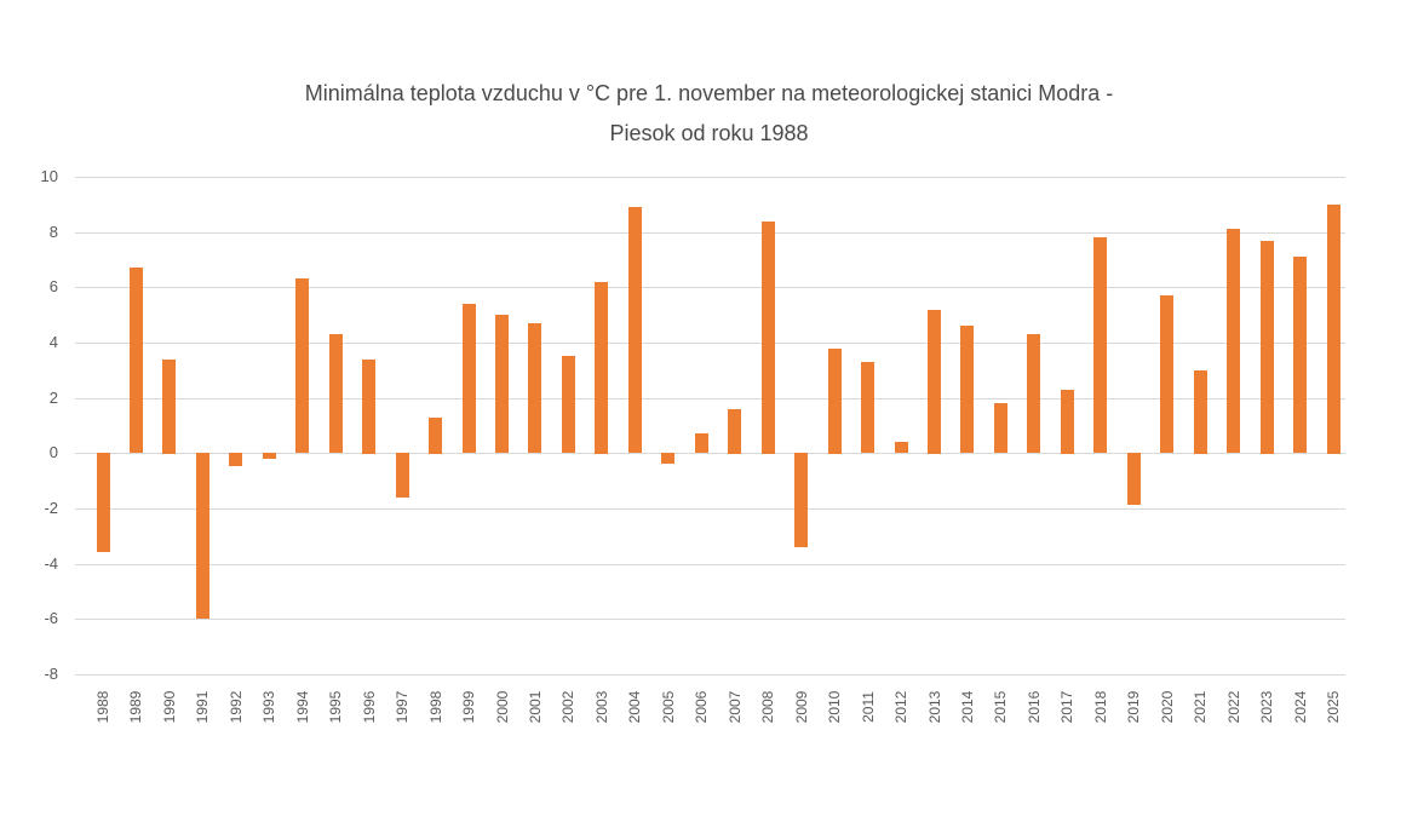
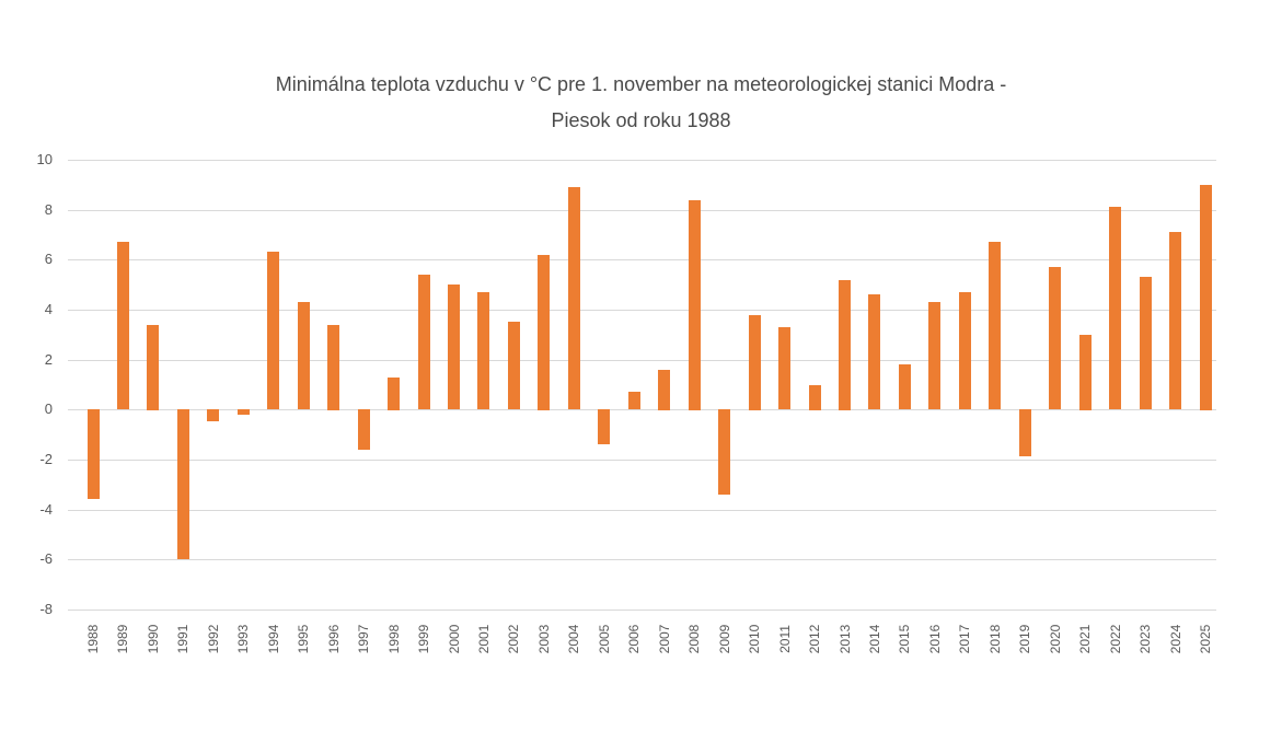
2005: -0.4 -> -1.4
2012: 0.4 -> 1.0
2017: 2.3 -> 4.7
2018: 7.8 -> 6.7
2023: 7.7 -> 5.3
